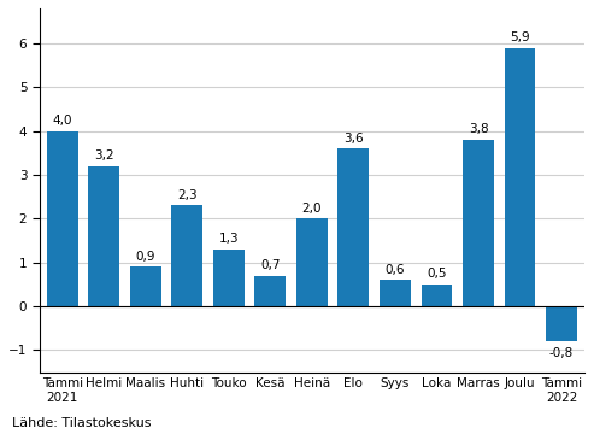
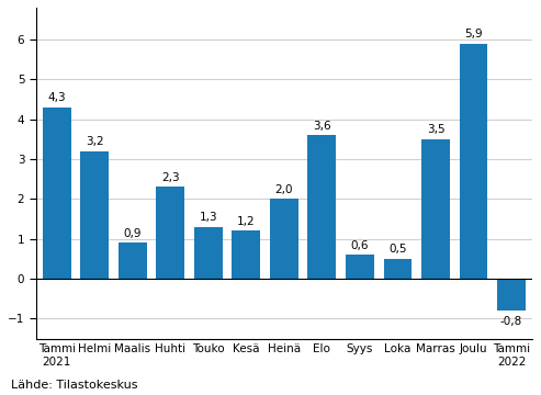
Tammi 2021: 4,0 -> 4,3
Kesä: 0,7 -> 1,2
Marras: 3,8 -> 3,5
